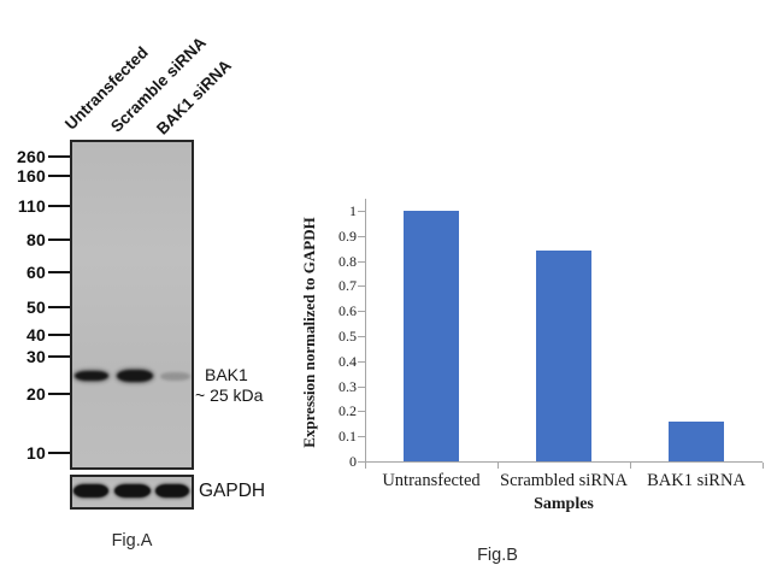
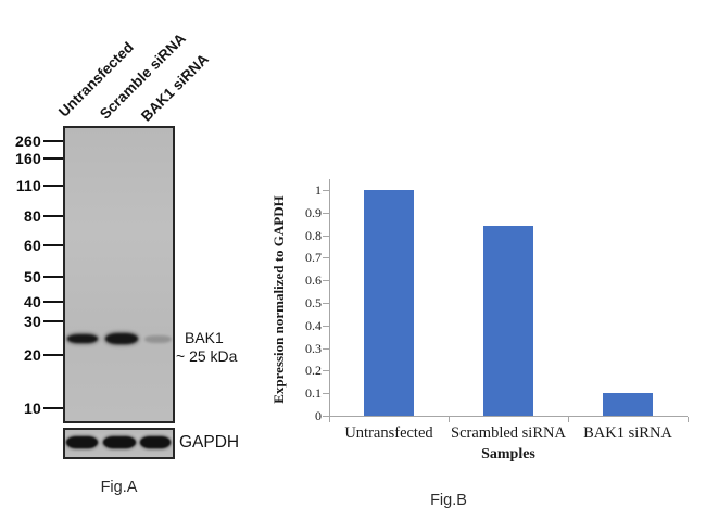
BAK1 siRNA: 0.16 -> 0.10
